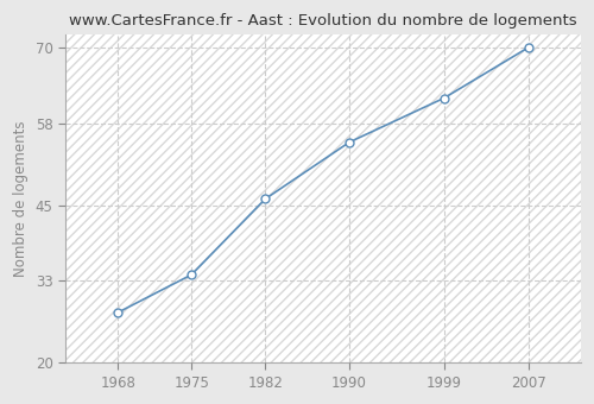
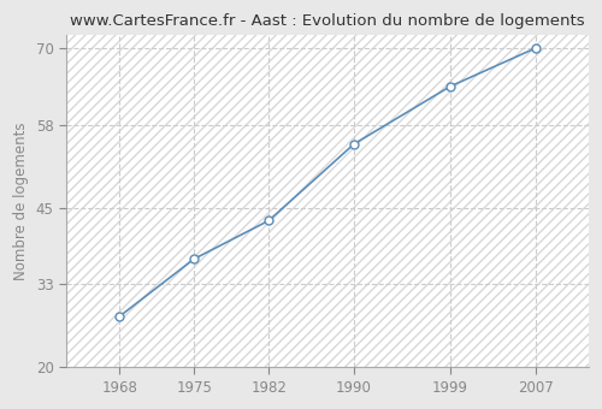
1975: 34 -> 37
1982: 46 -> 43
1999: 62 -> 64
